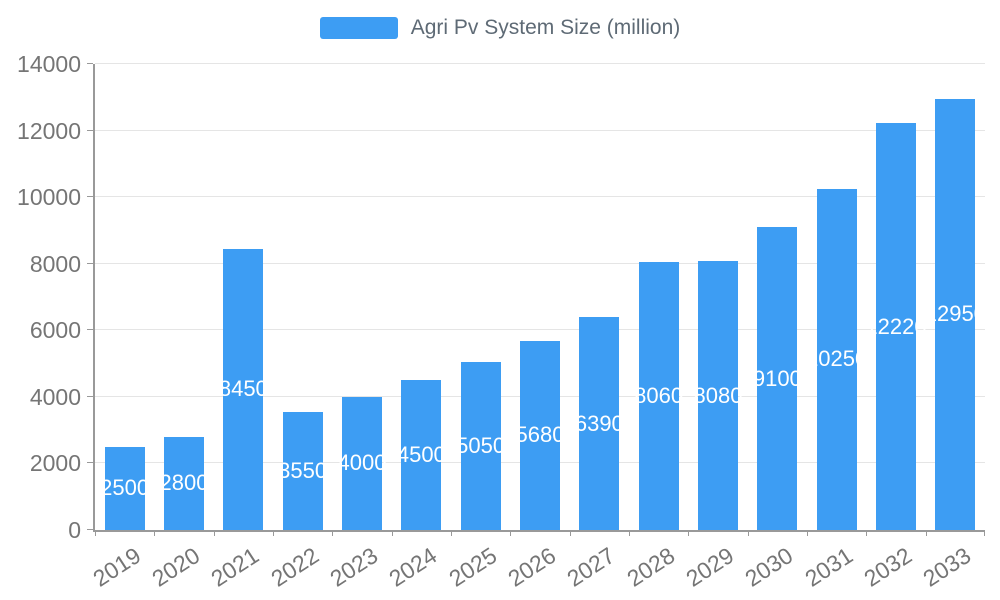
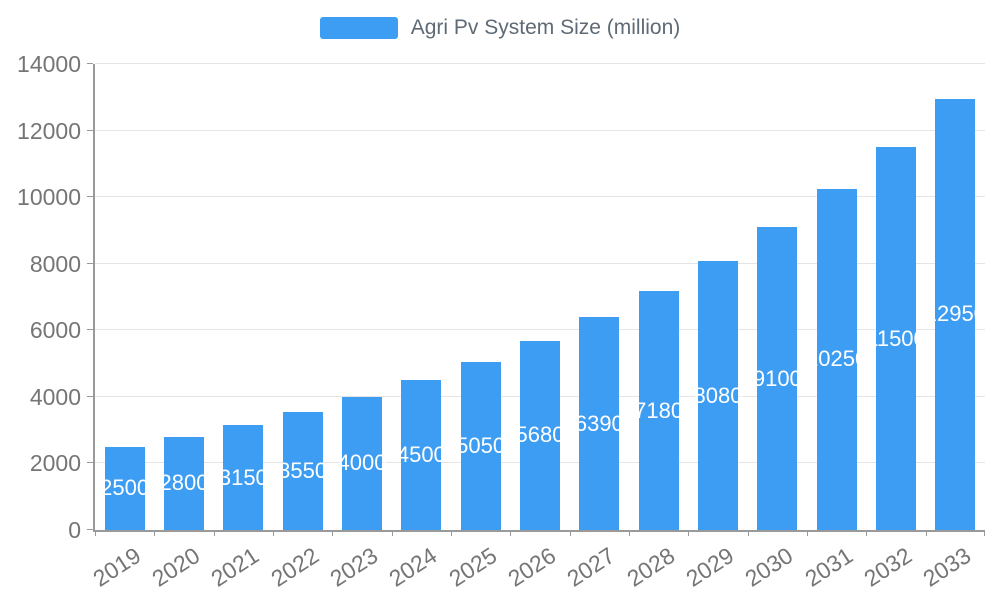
2021: 8450 -> 3150
2028: 8060 -> 7180
2032: 12220 -> 11500
